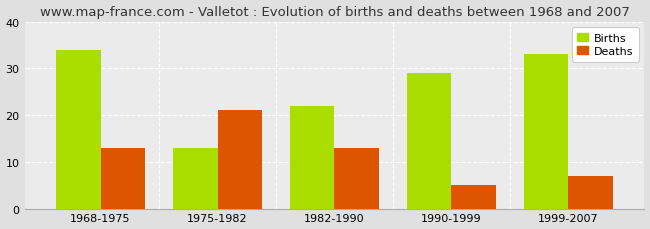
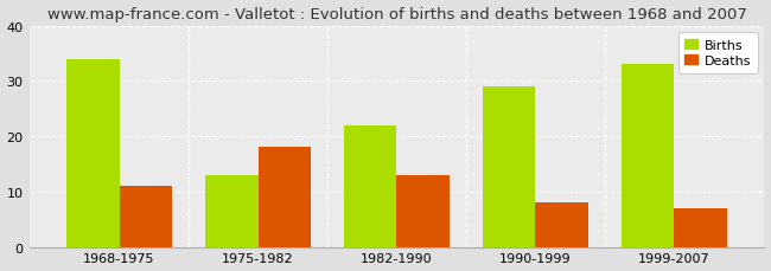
Deaths/1968-1975: 13 -> 11
Deaths/1975-1982: 21 -> 18
Deaths/1990-1999: 5 -> 8
